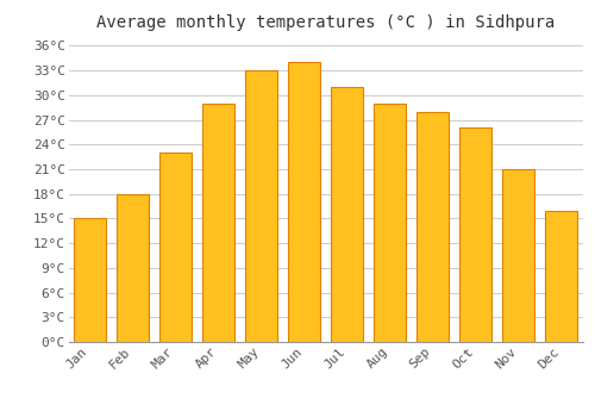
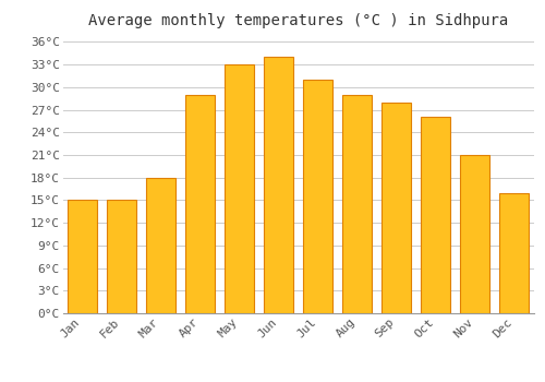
Feb: 18°C -> 15°C
Mar: 23°C -> 18°C
